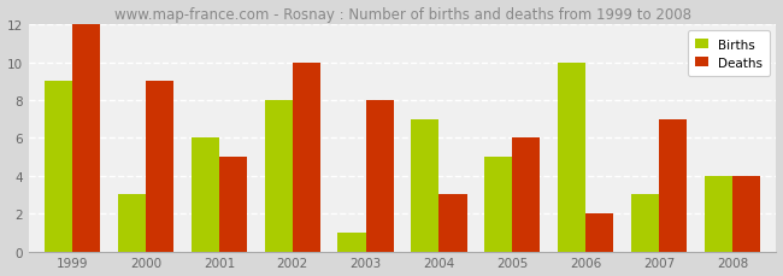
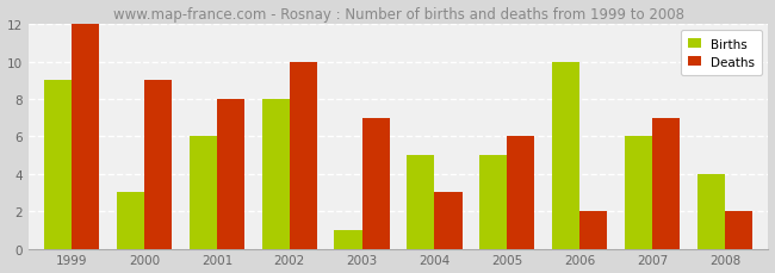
Deaths/2001: 5 -> 8
Deaths/2003: 8 -> 7
Births/2004: 7 -> 5
Births/2007: 3 -> 6
Deaths/2008: 4 -> 2
